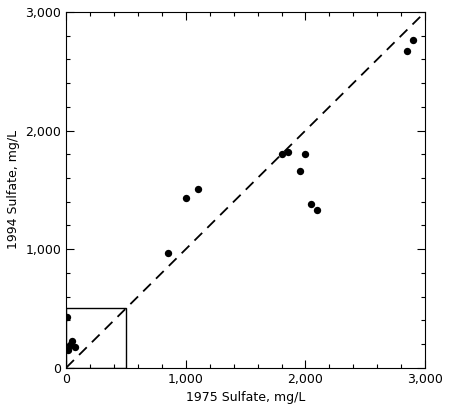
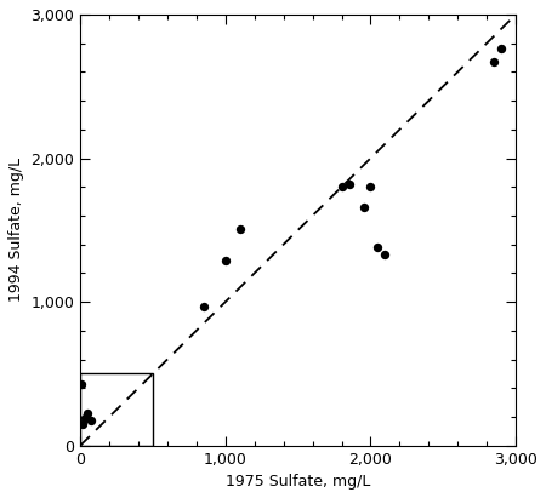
1,000: 1,430 -> 1,290
